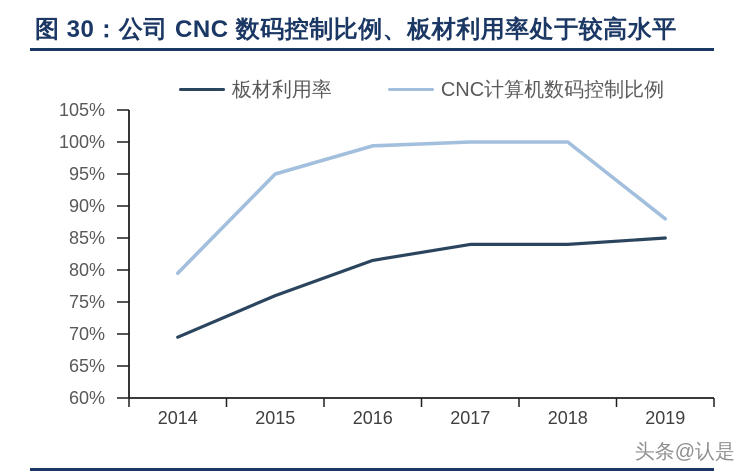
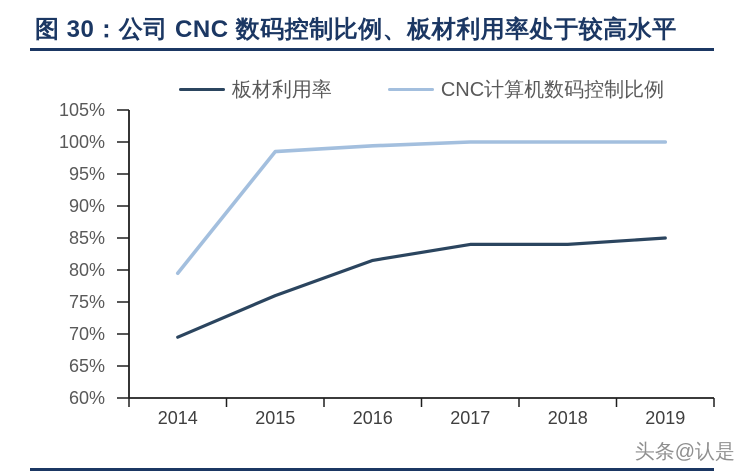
CNC计算机数码控制比例/2015: 95% -> 98%
CNC计算机数码控制比例/2019: 88% -> 100%
